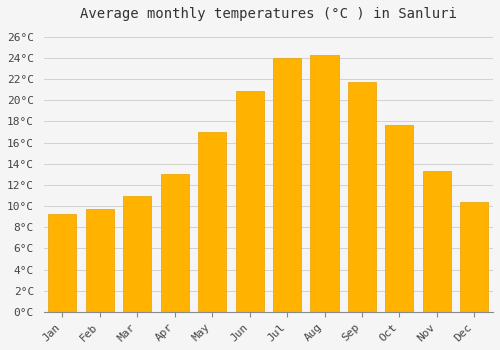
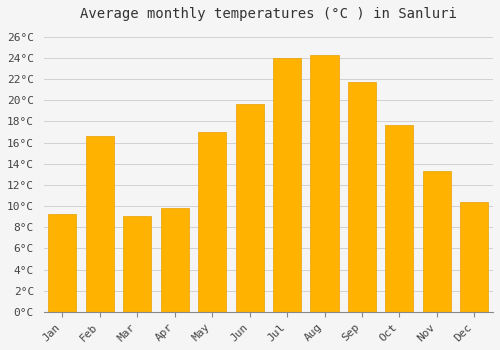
Feb: 9.7°C -> 16.6°C
Mar: 11.0°C -> 9.1°C
Apr: 13.0°C -> 9.8°C
Jun: 20.9°C -> 19.7°C
